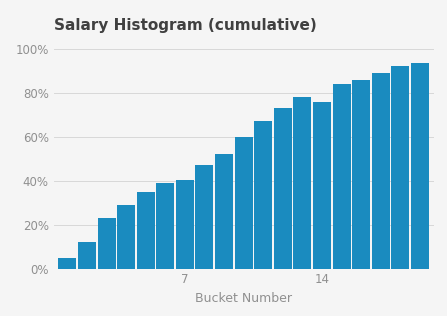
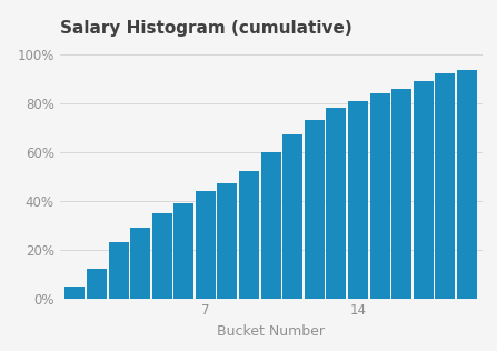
7: 40.5% -> 44.0%
14: 76.0% -> 81.0%
